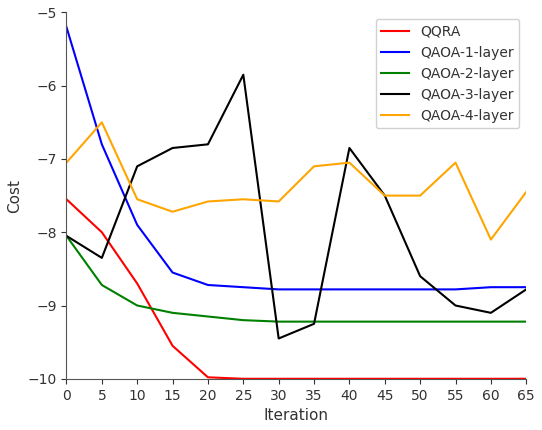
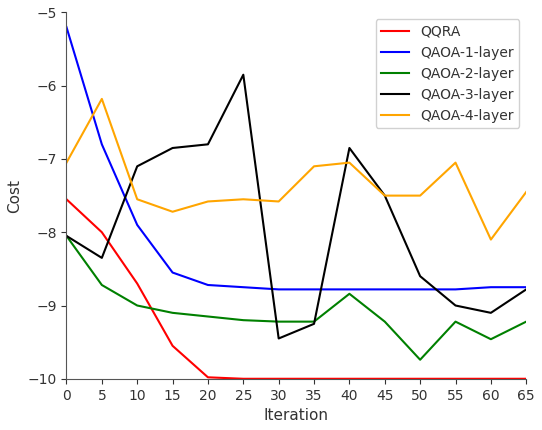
QAOA-4-layer/5: -6.50 -> -6.18
QAOA-2-layer/40: -9.22 -> -8.84
QAOA-2-layer/50: -9.22 -> -9.74
QAOA-2-layer/60: -9.22 -> -9.46
